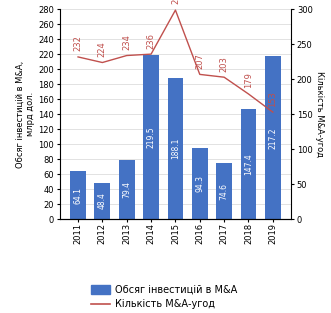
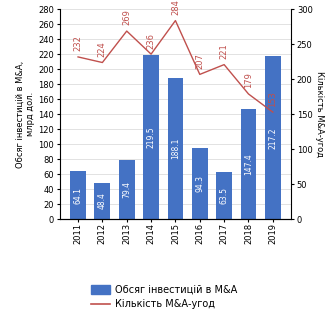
Кількість М&А-угод/2013: 234 -> 269
Кількість М&А-угод/2015: 299 -> 284
Обсяг інвестицій в М&А/2017: 74.6 -> 63.5
Кількість М&А-угод/2017: 203 -> 221
